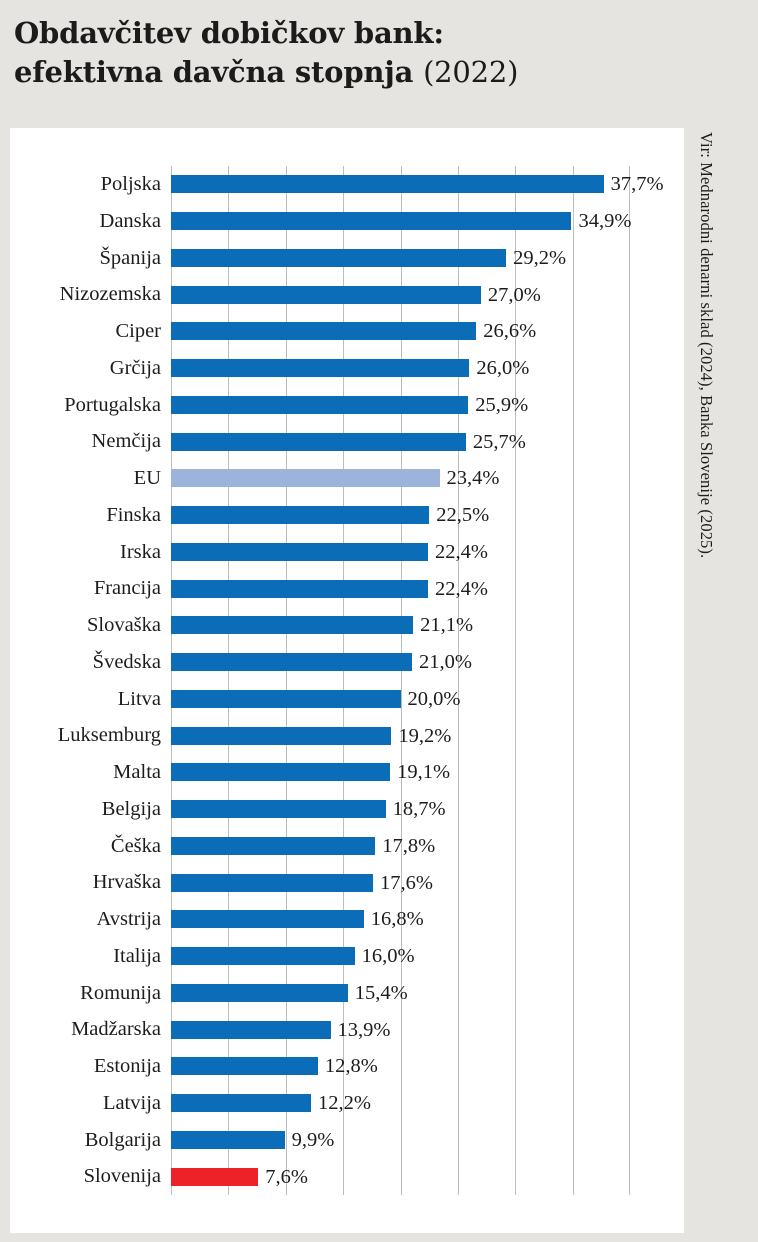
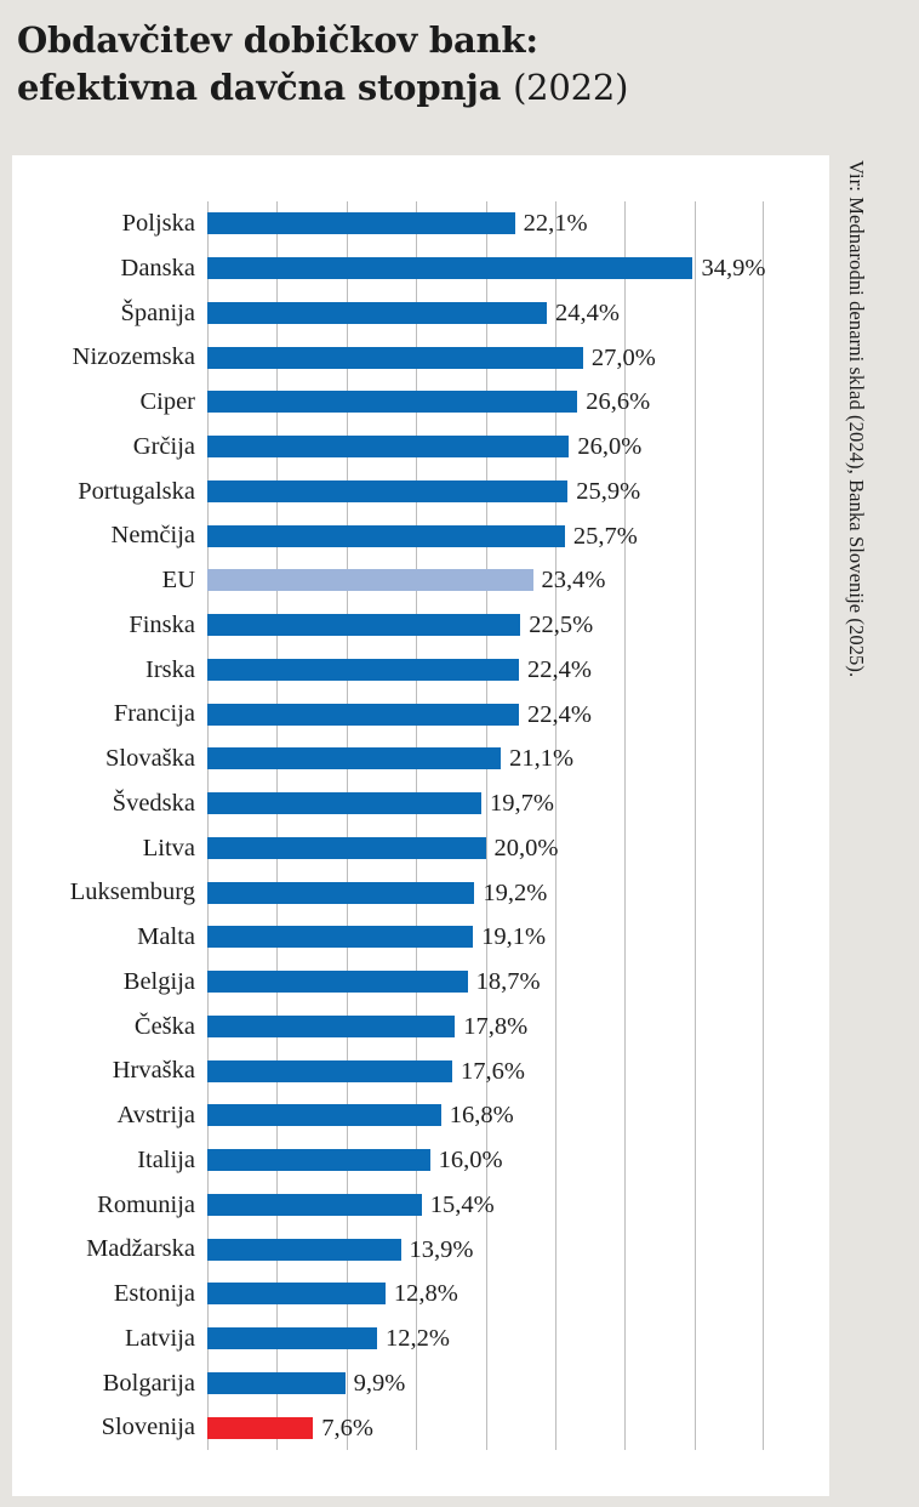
Poljska: 37,7% -> 22,1%
Španija: 29,2% -> 24,4%
Švedska: 21,0% -> 19,7%
